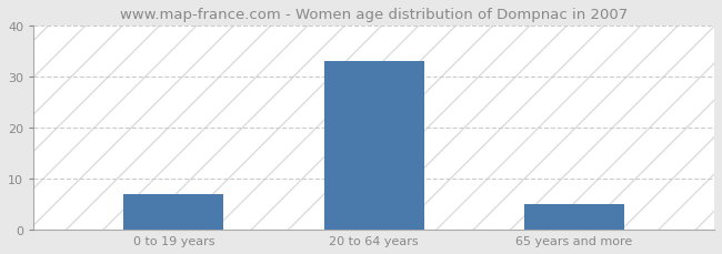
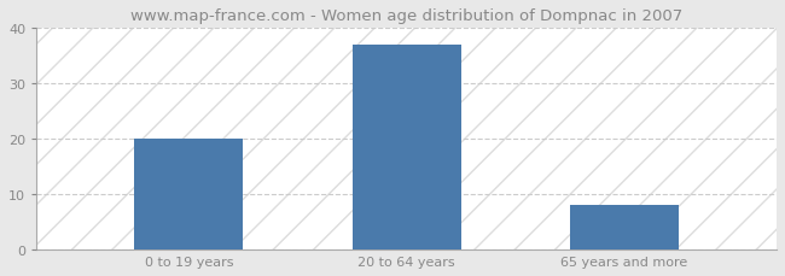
0 to 19 years: 7 -> 20
20 to 64 years: 33 -> 37
65 years and more: 5 -> 8
